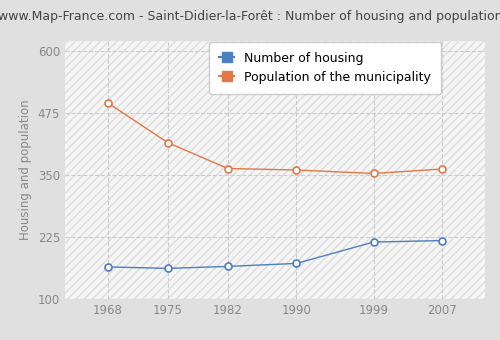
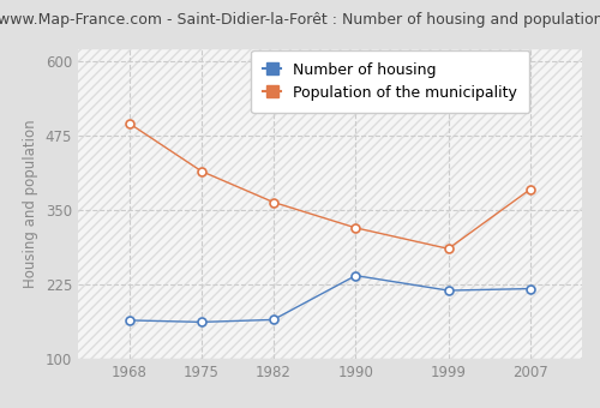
Number of housing/1990: 172 -> 240
Population of the municipality/1990: 360 -> 320
Population of the municipality/1999: 353 -> 285
Population of the municipality/2007: 362 -> 385
